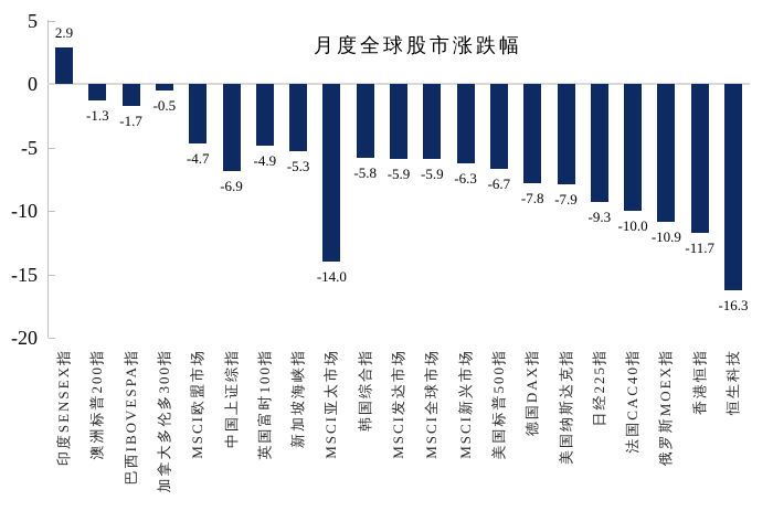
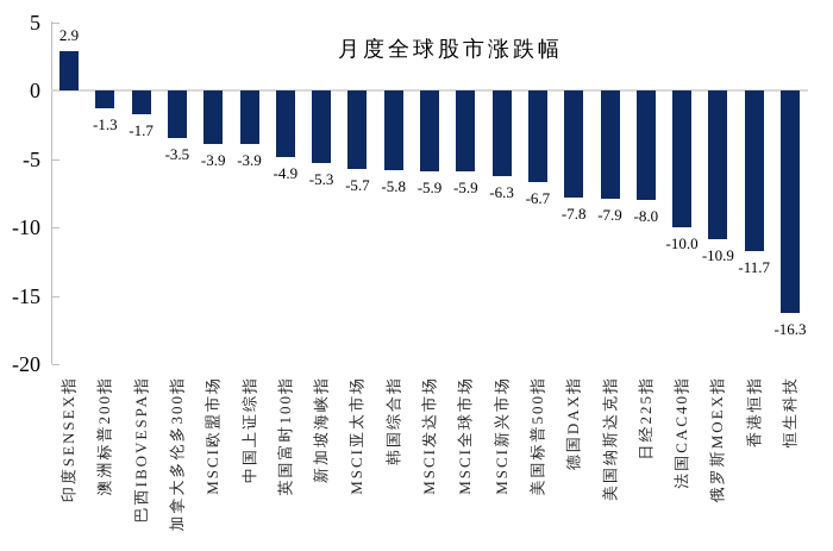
加拿大多伦多300指: -0.5 -> -3.5
MSCI欧盟市场: -4.7 -> -3.9
中国上证综指: -6.9 -> -3.9
MSCI亚太市场: -14.0 -> -5.7
日经225指: -9.3 -> -8.0
